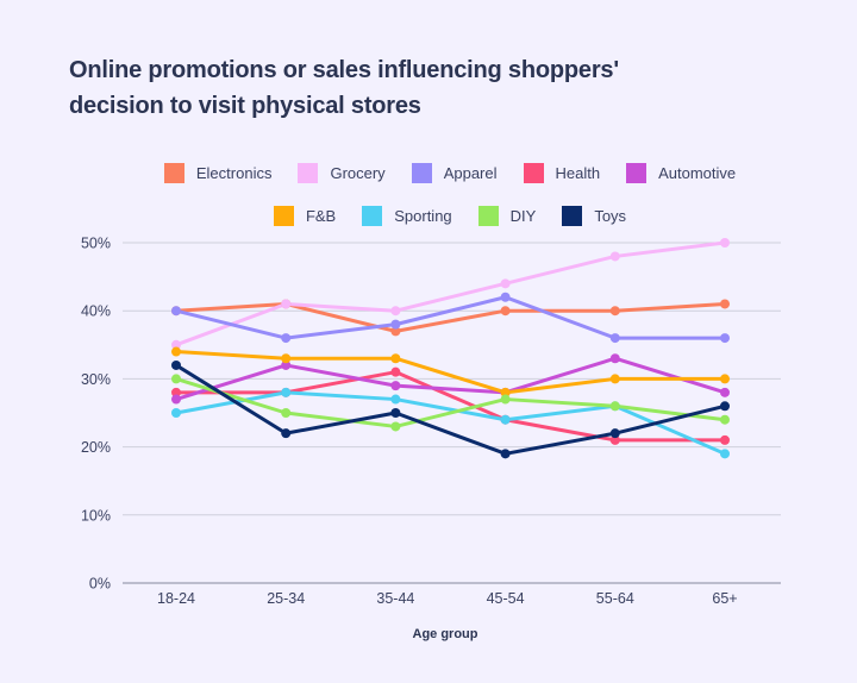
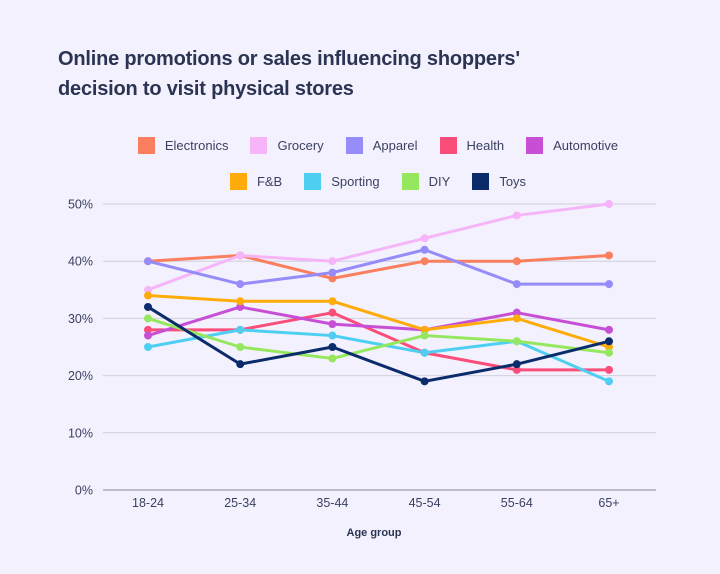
Automotive/55-64: 33% -> 31%
F&B/65+: 30% -> 25%
